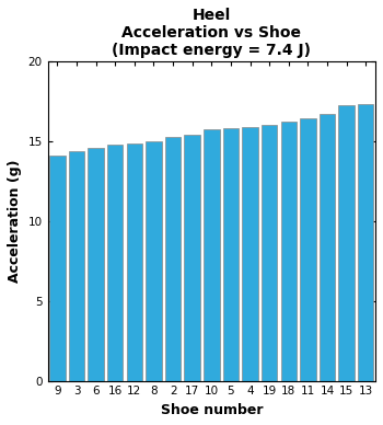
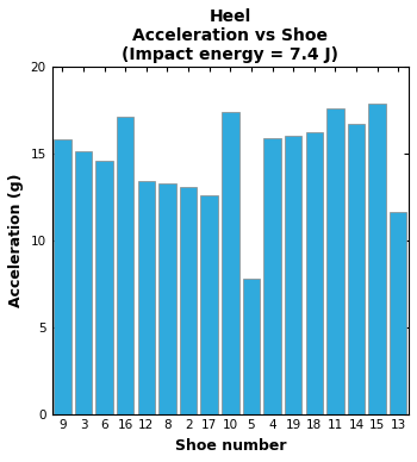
9: 14.1 -> 15.8
3: 14.4 -> 15.1
16: 14.8 -> 17.1
12: 14.8 -> 13.4
8: 15.0 -> 13.3
2: 15.2 -> 13.1
17: 15.4 -> 12.6
10: 15.8 -> 17.4
5: 15.8 -> 7.8
11: 16.4 -> 17.6
15: 17.2 -> 17.9
13: 17.3 -> 11.6
